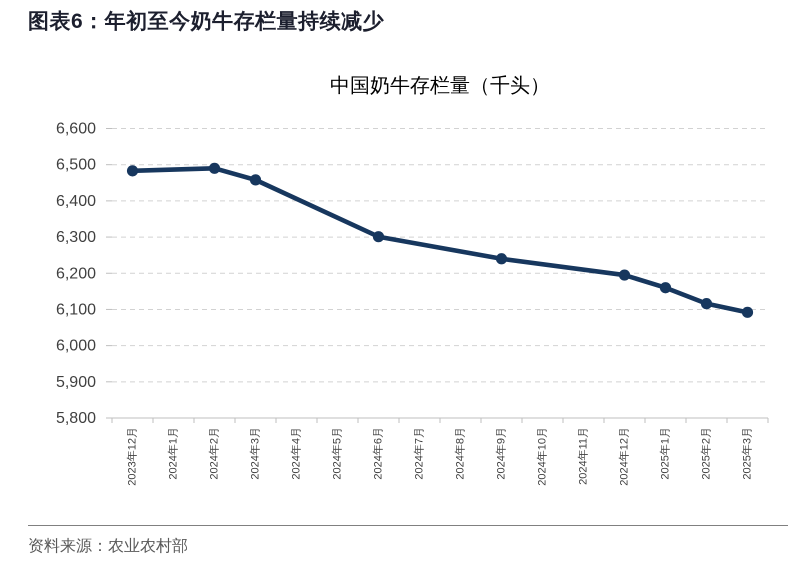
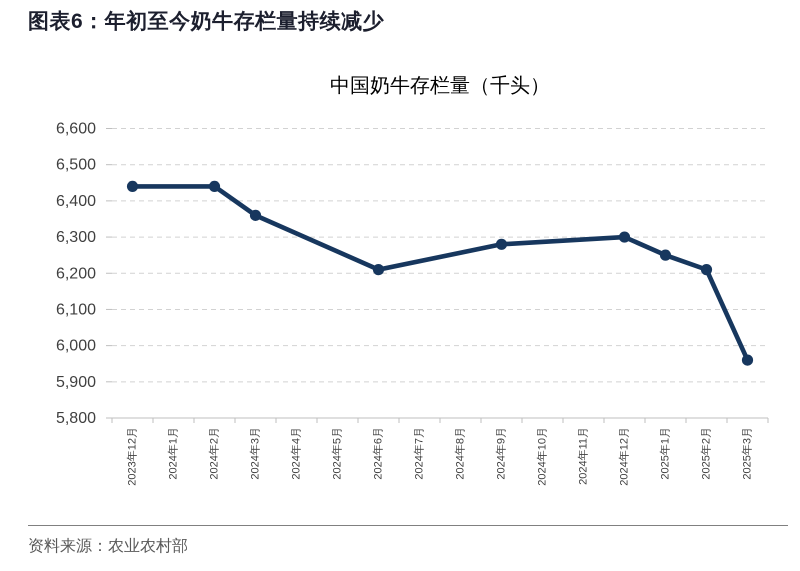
2023年12月: 6480 -> 6440
2024年2月: 6490 -> 6440
2024年3月: 6460 -> 6360
2024年6月: 6300 -> 6210
2024年9月: 6240 -> 6280
2024年12月: 6200 -> 6300
2025年1月: 6160 -> 6250
2025年2月: 6120 -> 6210
2025年3月: 6090 -> 5960
